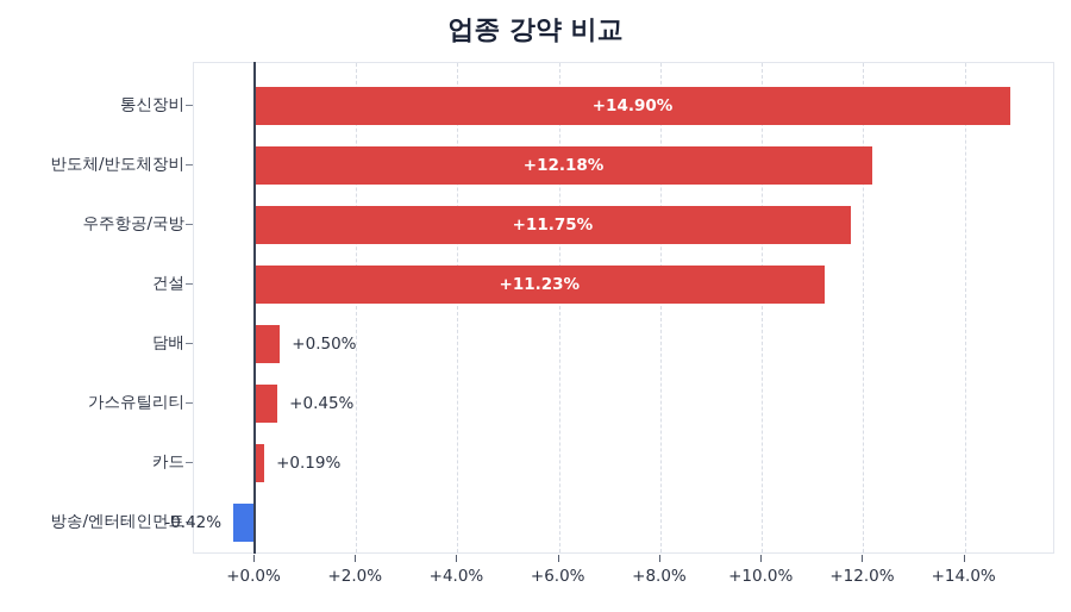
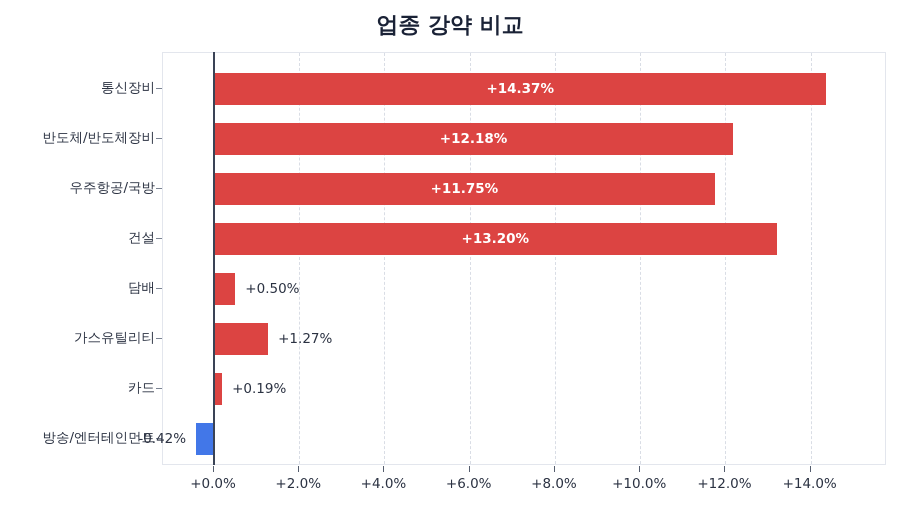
통신장비: +14.90% -> +14.37%
건설: +11.23% -> +13.20%
가스유틸리티: +0.45% -> +1.27%
